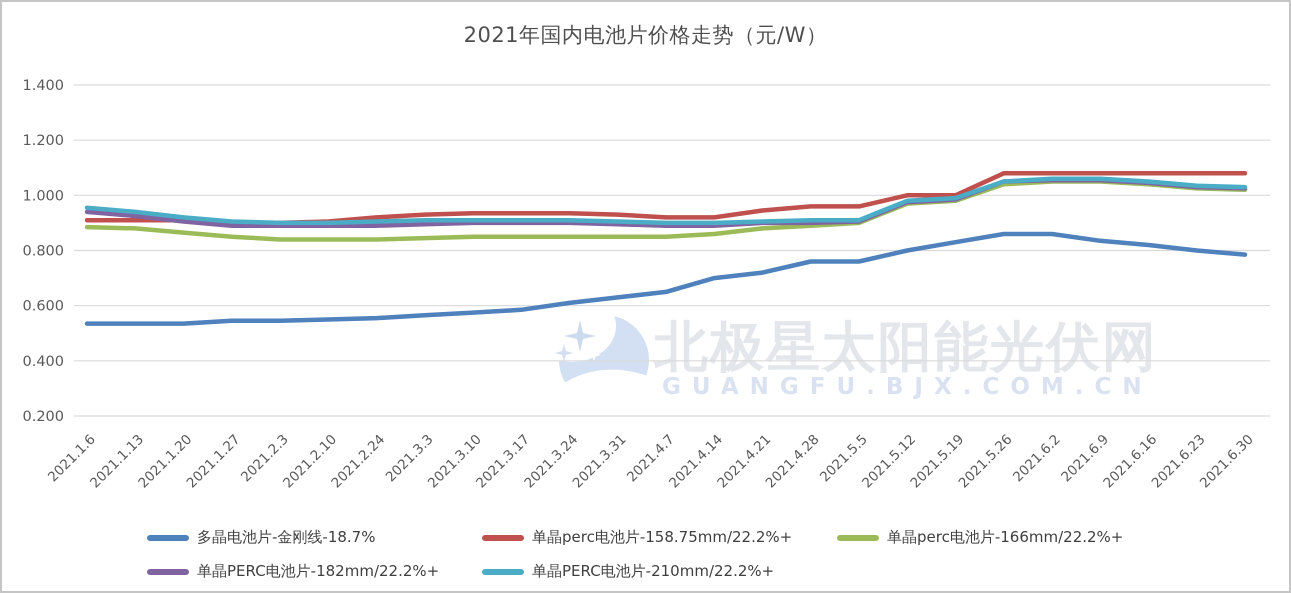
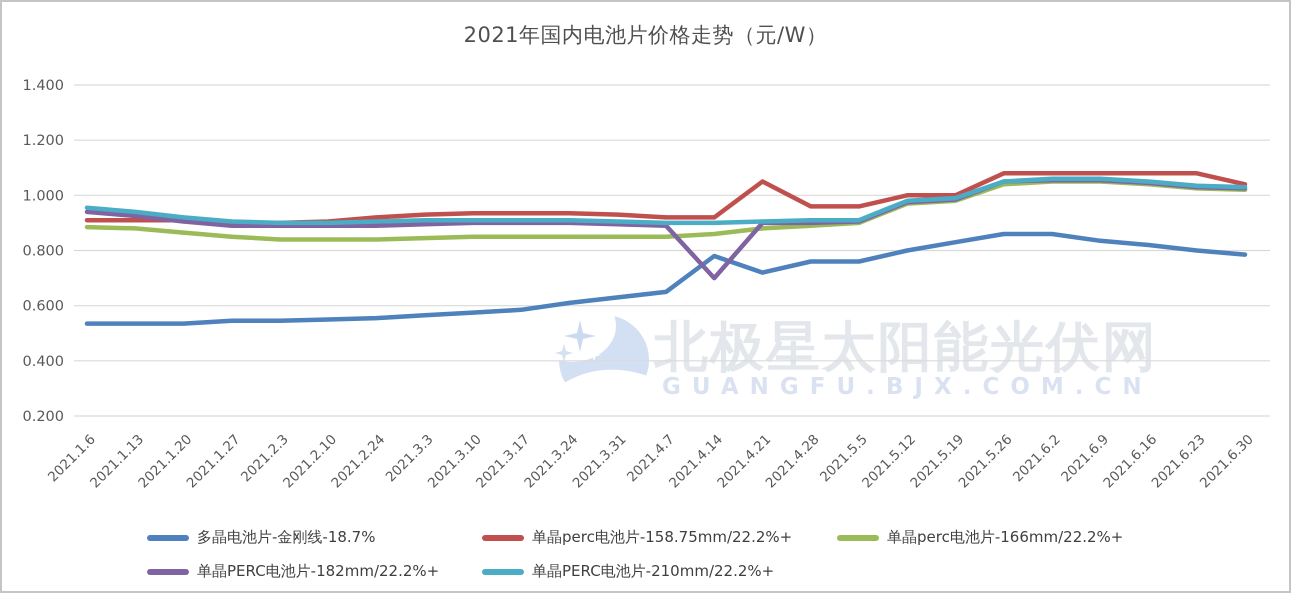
多晶电池片-金刚线-18.7%/2021.4.14: 0.70 -> 0.78
单晶PERC电池片-182mm/22.2%+/2021.4.14: 0.89 -> 0.70
单晶perc电池片-158.75mm/22.2%+/2021.4.21: 0.94 -> 1.05
单晶perc电池片-158.75mm/22.2%+/2021.6.30: 1.08 -> 1.04
